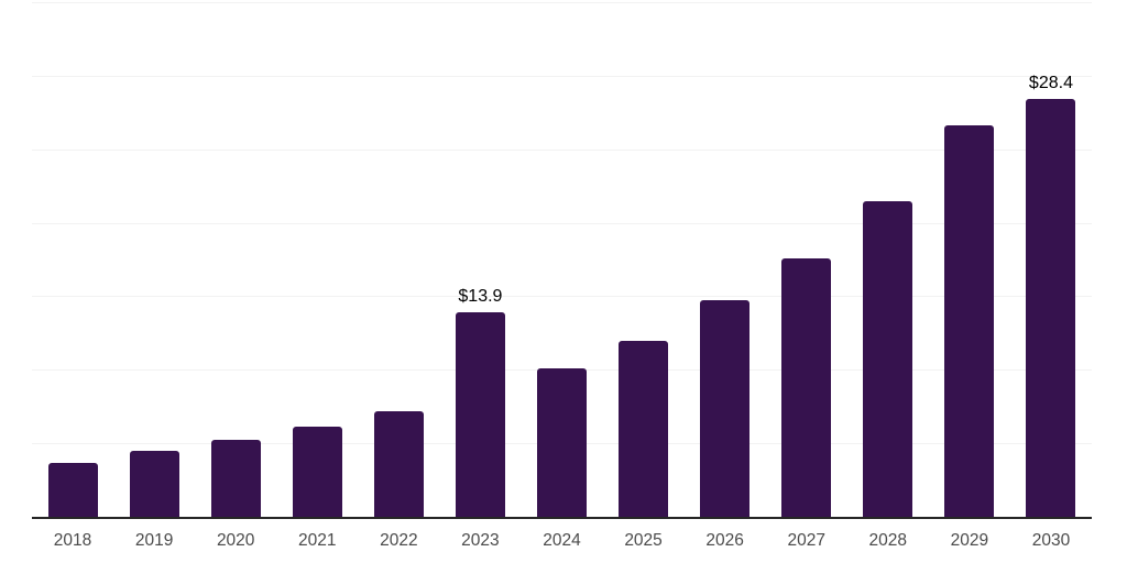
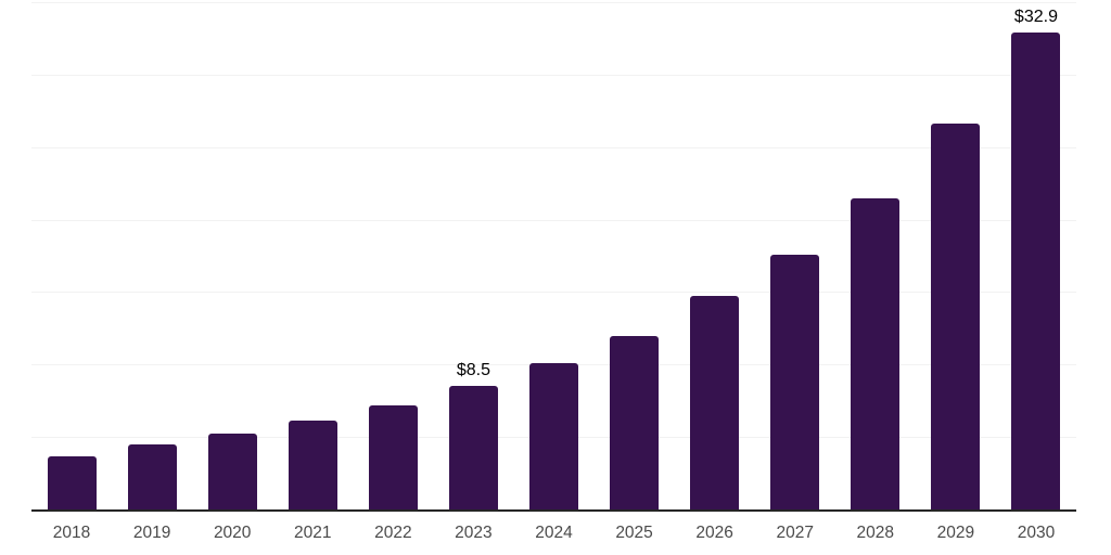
2023: $13.9 -> $8.5
2030: $28.4 -> $32.9
